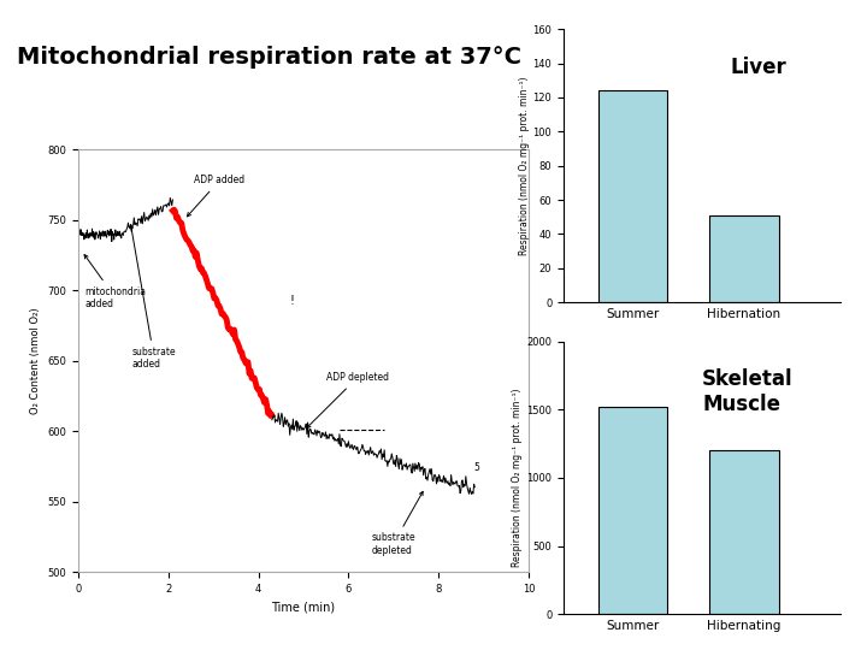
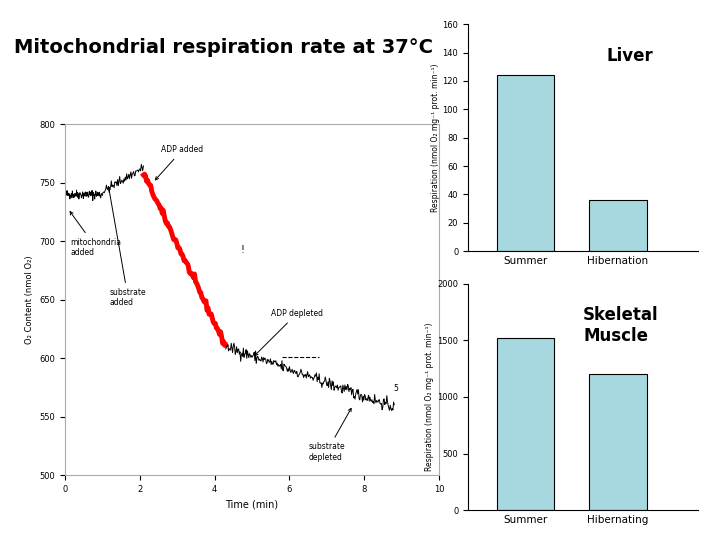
Hibernation: 51 -> 36
